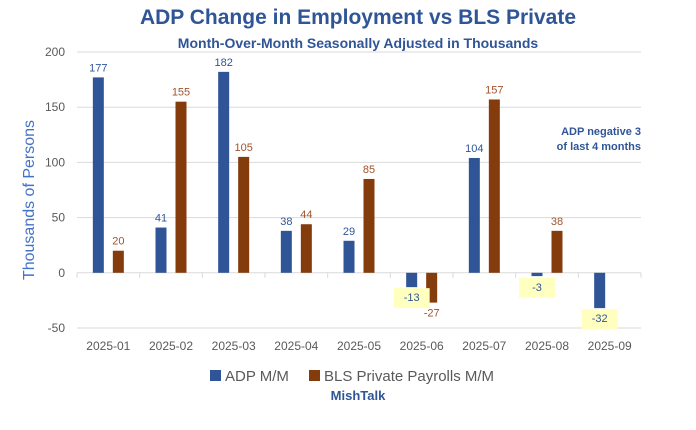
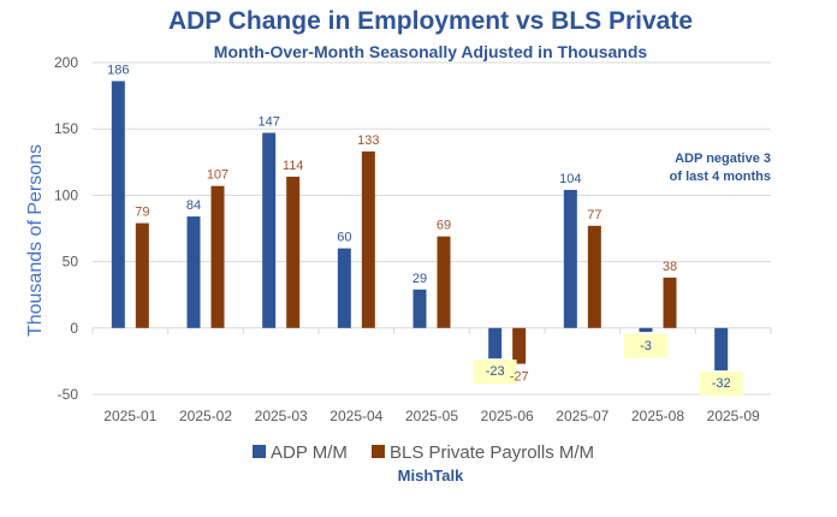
ADP M/M/2025-01: 177 -> 186
BLS Private Payrolls M/M/2025-01: 20 -> 79
ADP M/M/2025-02: 41 -> 84
BLS Private Payrolls M/M/2025-02: 155 -> 107
ADP M/M/2025-03: 182 -> 147
BLS Private Payrolls M/M/2025-03: 105 -> 114
ADP M/M/2025-04: 38 -> 60
BLS Private Payrolls M/M/2025-04: 44 -> 133
BLS Private Payrolls M/M/2025-05: 85 -> 69
ADP M/M/2025-06: -13 -> -23
BLS Private Payrolls M/M/2025-07: 157 -> 77
